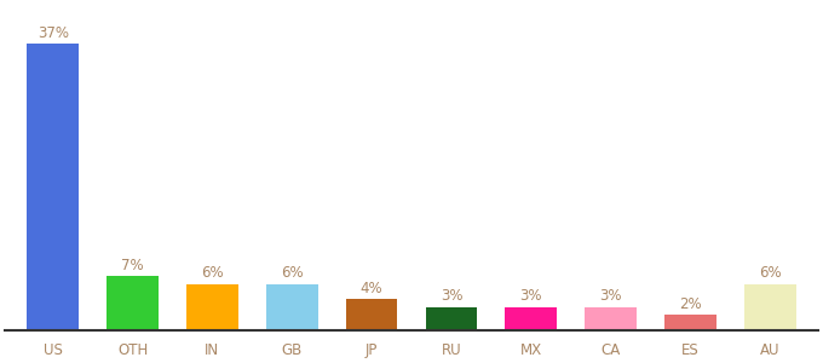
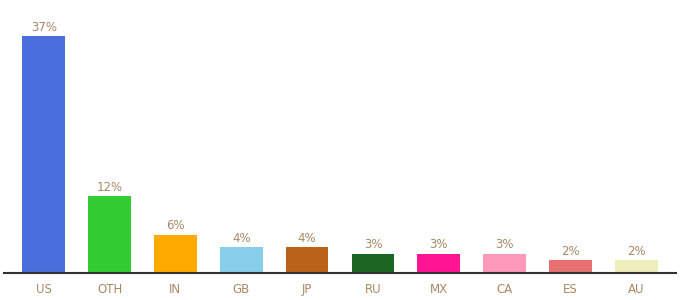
OTH: 7% -> 12%
GB: 6% -> 4%
AU: 6% -> 2%
